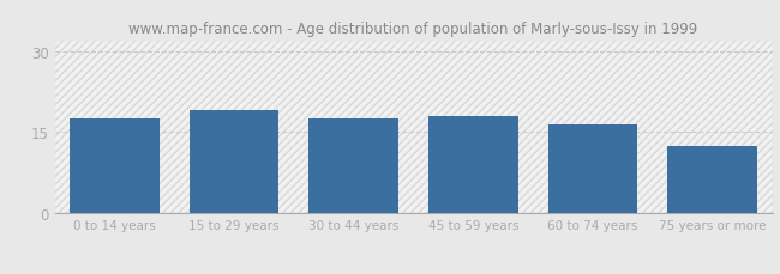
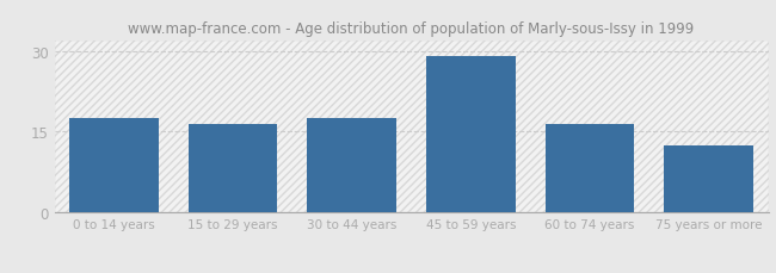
15 to 29 years: 19.0 -> 16.5
45 to 59 years: 18.0 -> 29.0
